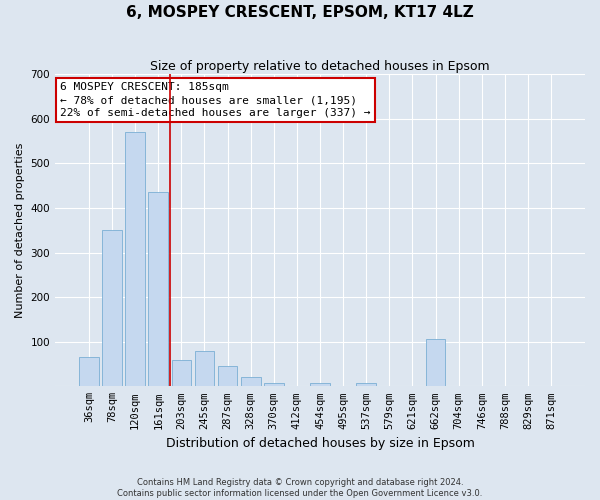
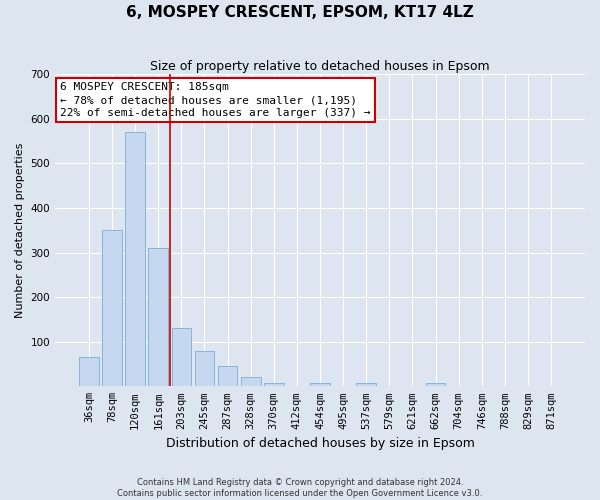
161sqm: 435 -> 310
203sqm: 60 -> 130
662sqm: 105 -> 8
